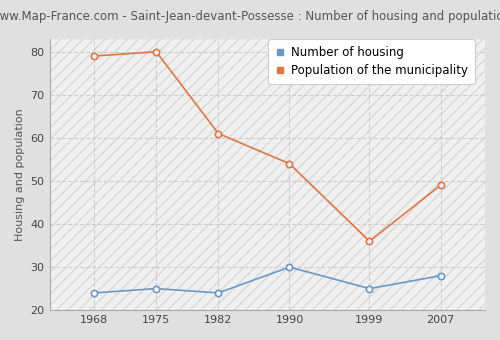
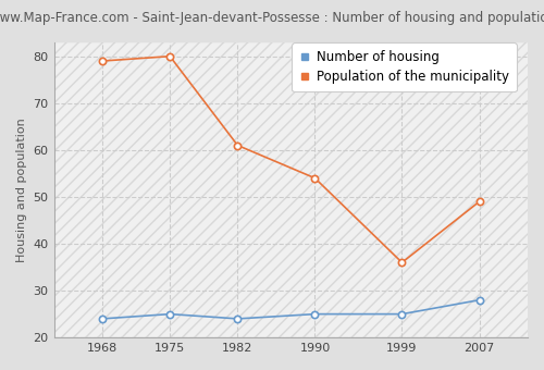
Number of housing/1990: 30 -> 25
